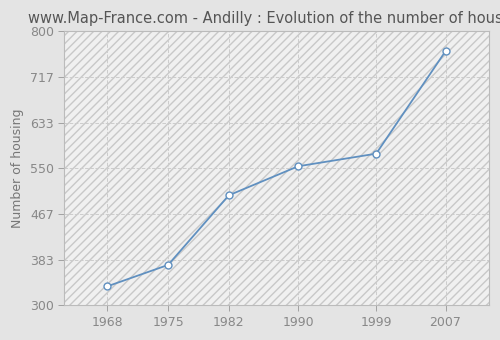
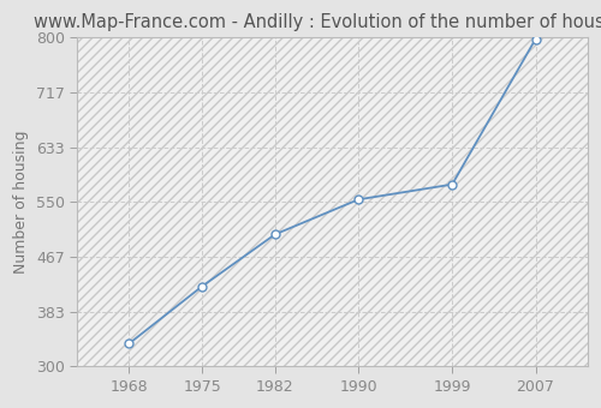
1975: 374 -> 422
2007: 764 -> 798
